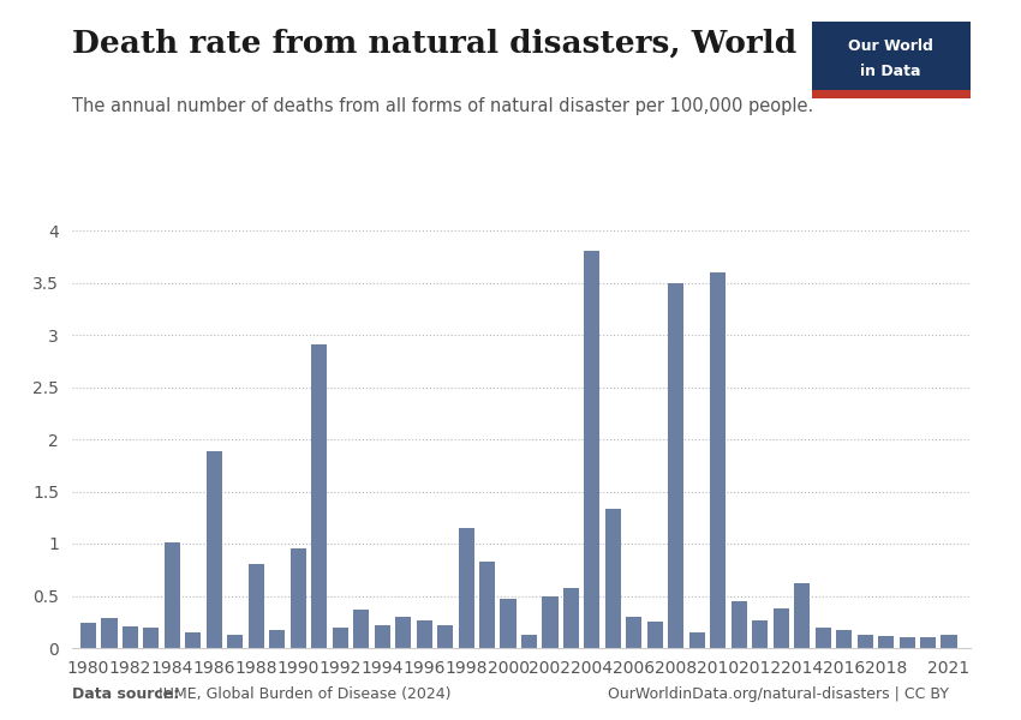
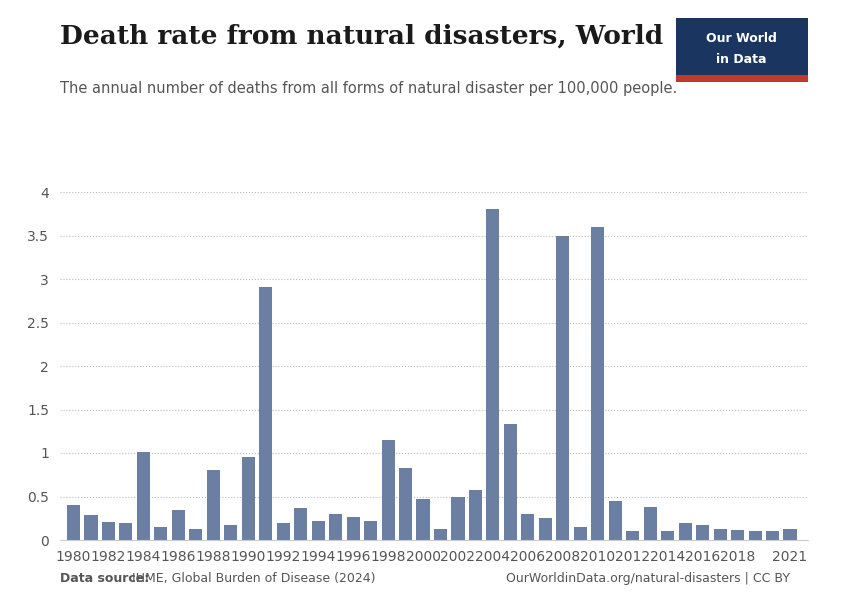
1980: 0.24 -> 0.40
1986: 1.88 -> 0.35
2012: 0.26 -> 0.10
2014: 0.62 -> 0.10
